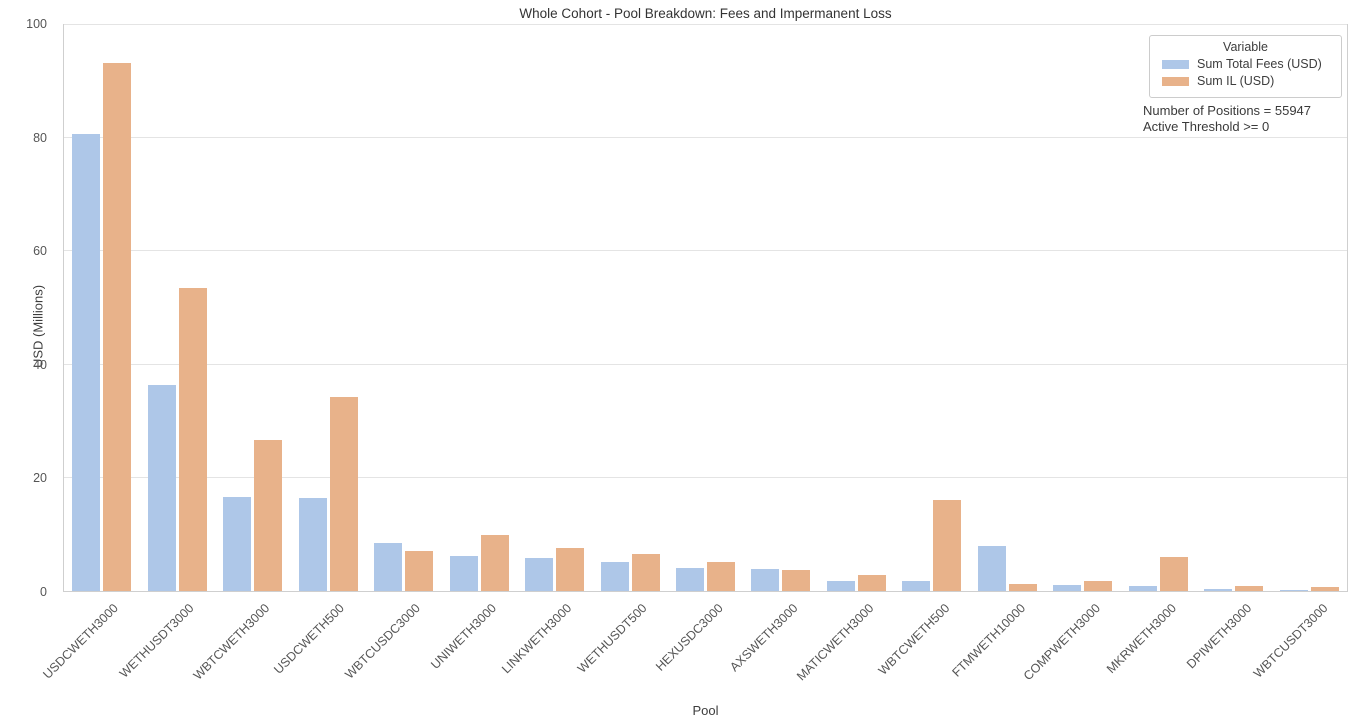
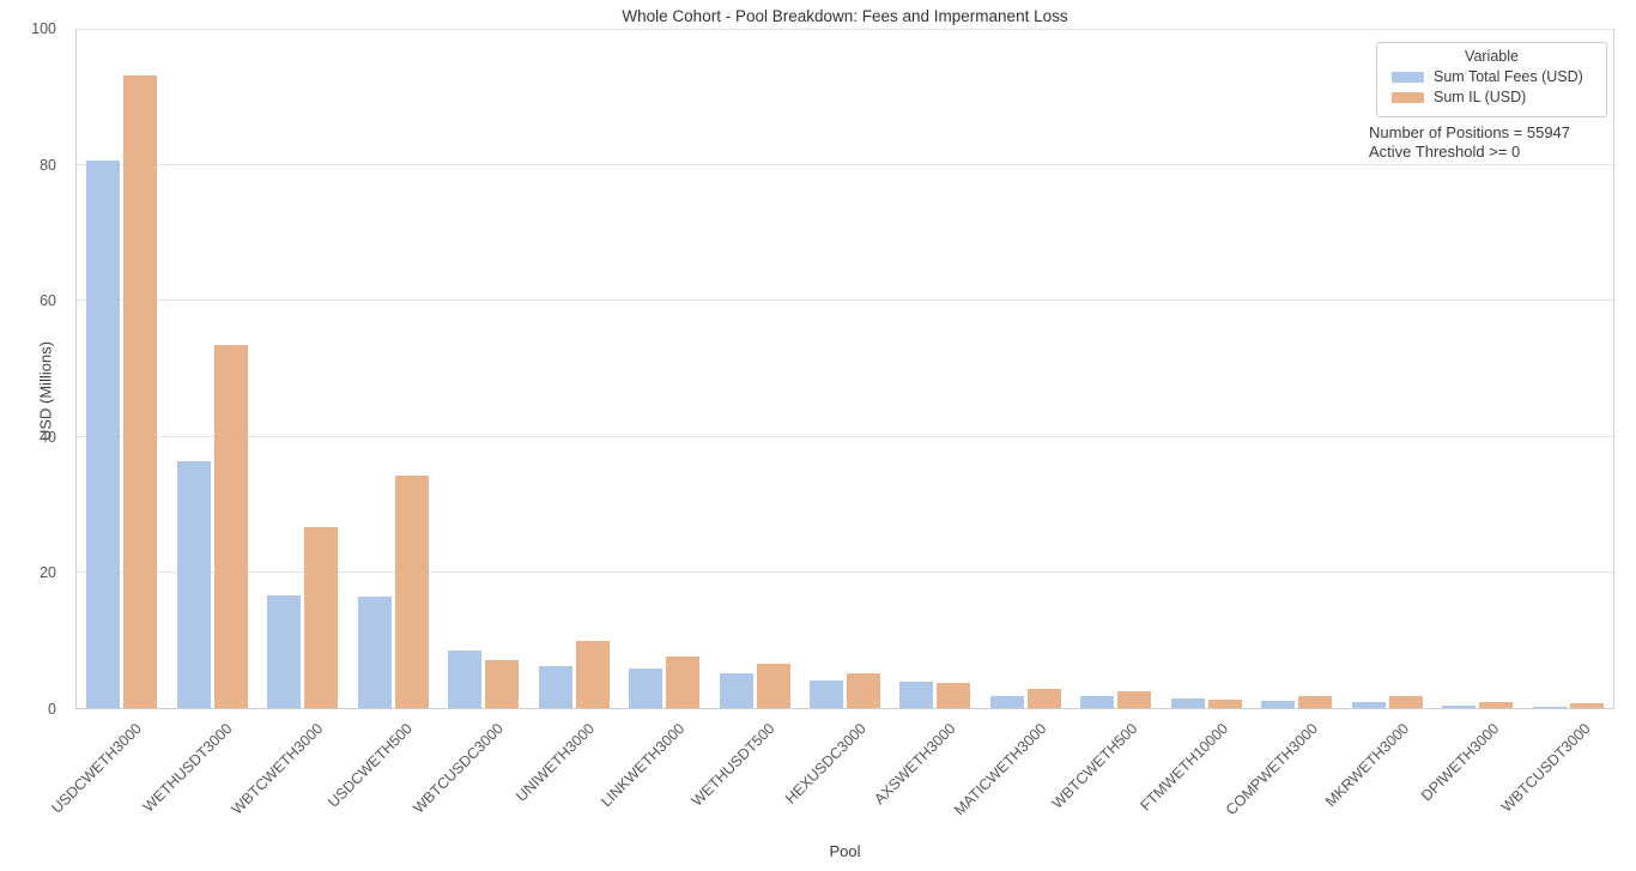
Sum IL (USD)/WBTCWETH500: 16 -> 2
Sum Total Fees (USD)/FTMWETH10000: 8 -> 2
Sum IL (USD)/MKRWETH3000: 6 -> 2
